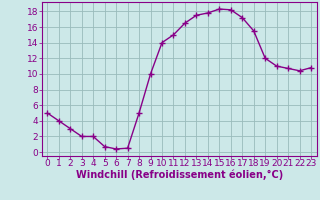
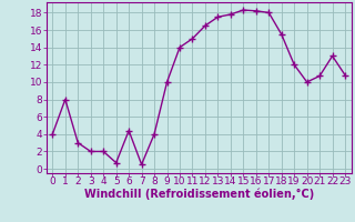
0: 5.0 -> 4.0
1: 4.0 -> 8.0
6: 0.4 -> 4.4
8: 5.0 -> 4.0
17: 17.2 -> 18.0
20: 11.0 -> 10.0
22: 10.4 -> 13.0
